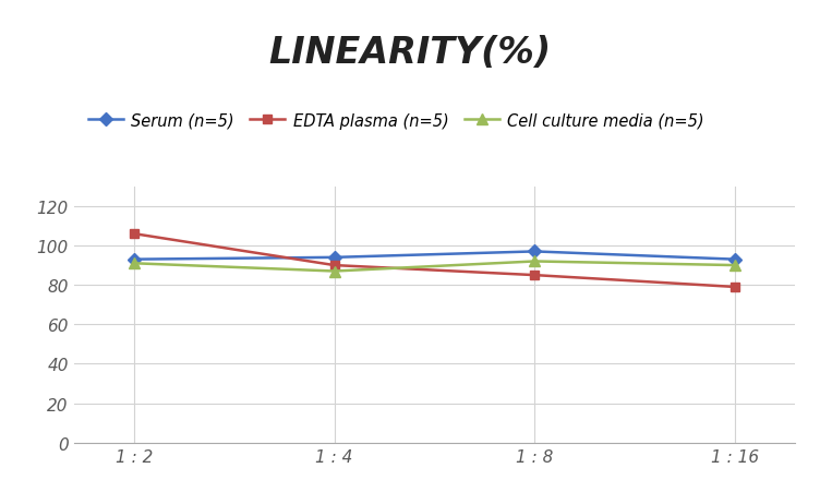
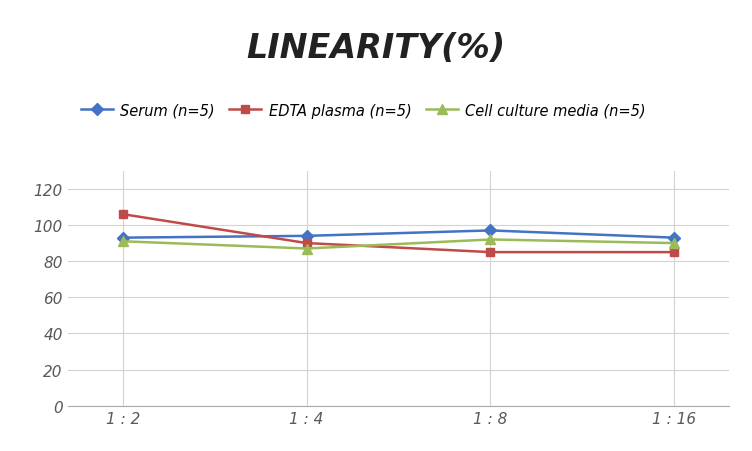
EDTA plasma (n=5)/1 : 16: 79 -> 85
